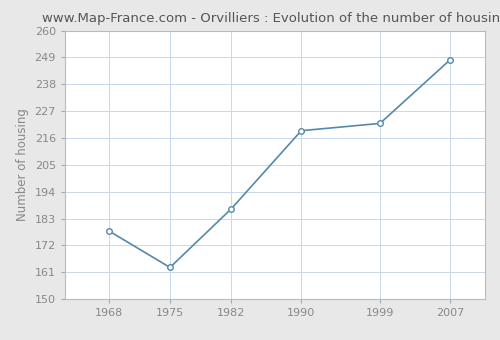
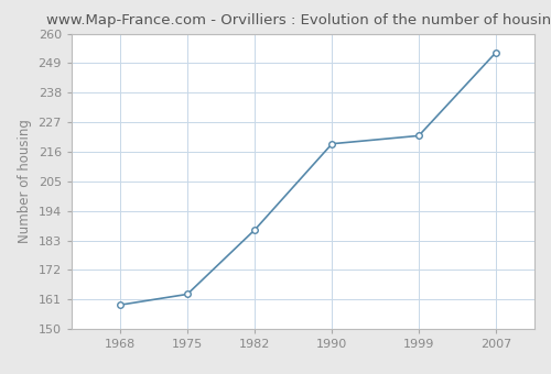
1968: 178 -> 159
2007: 248 -> 253
